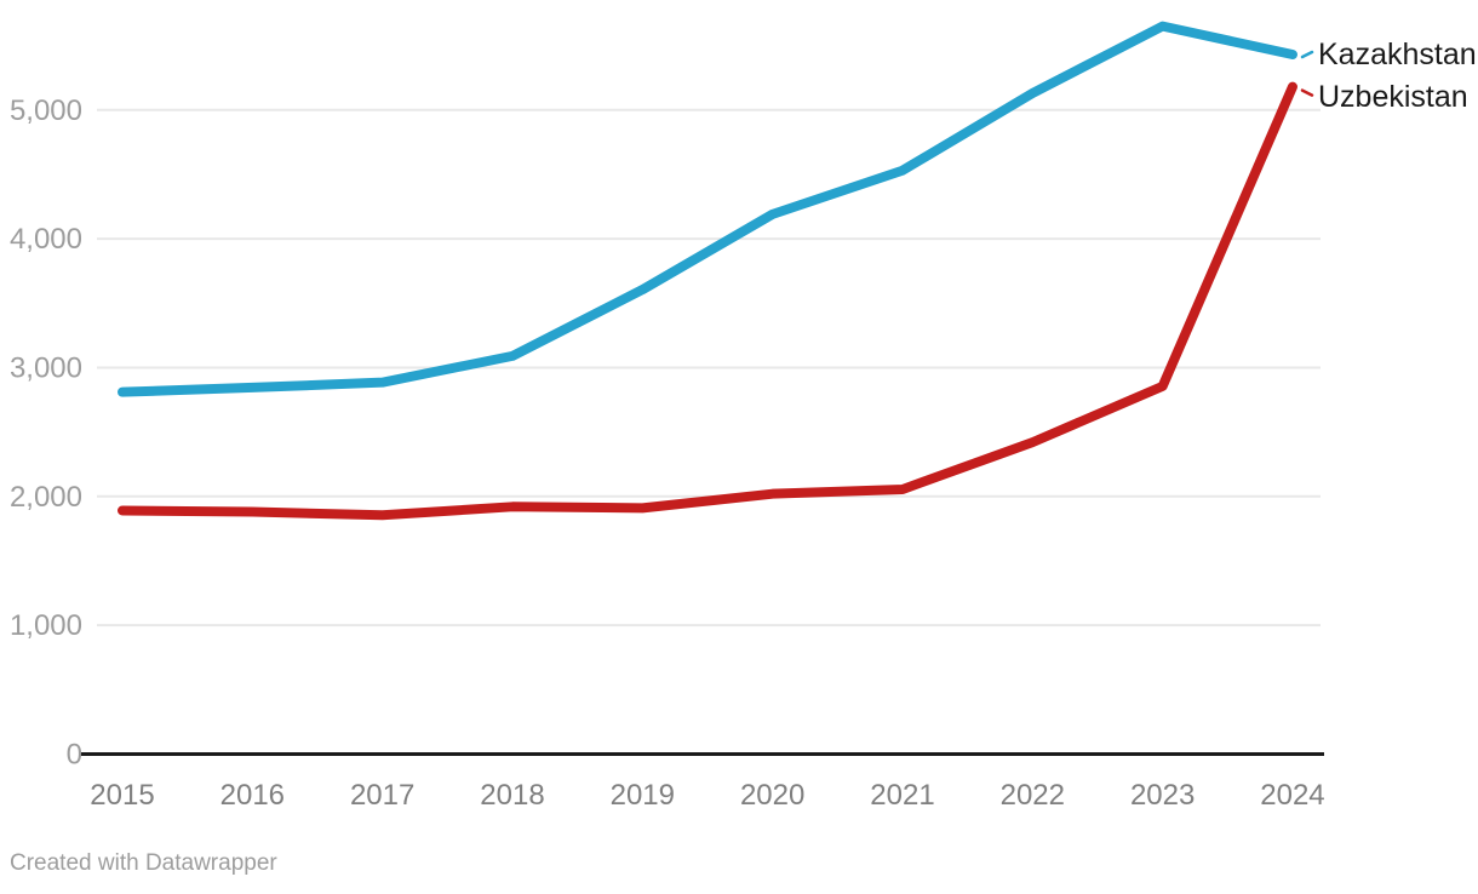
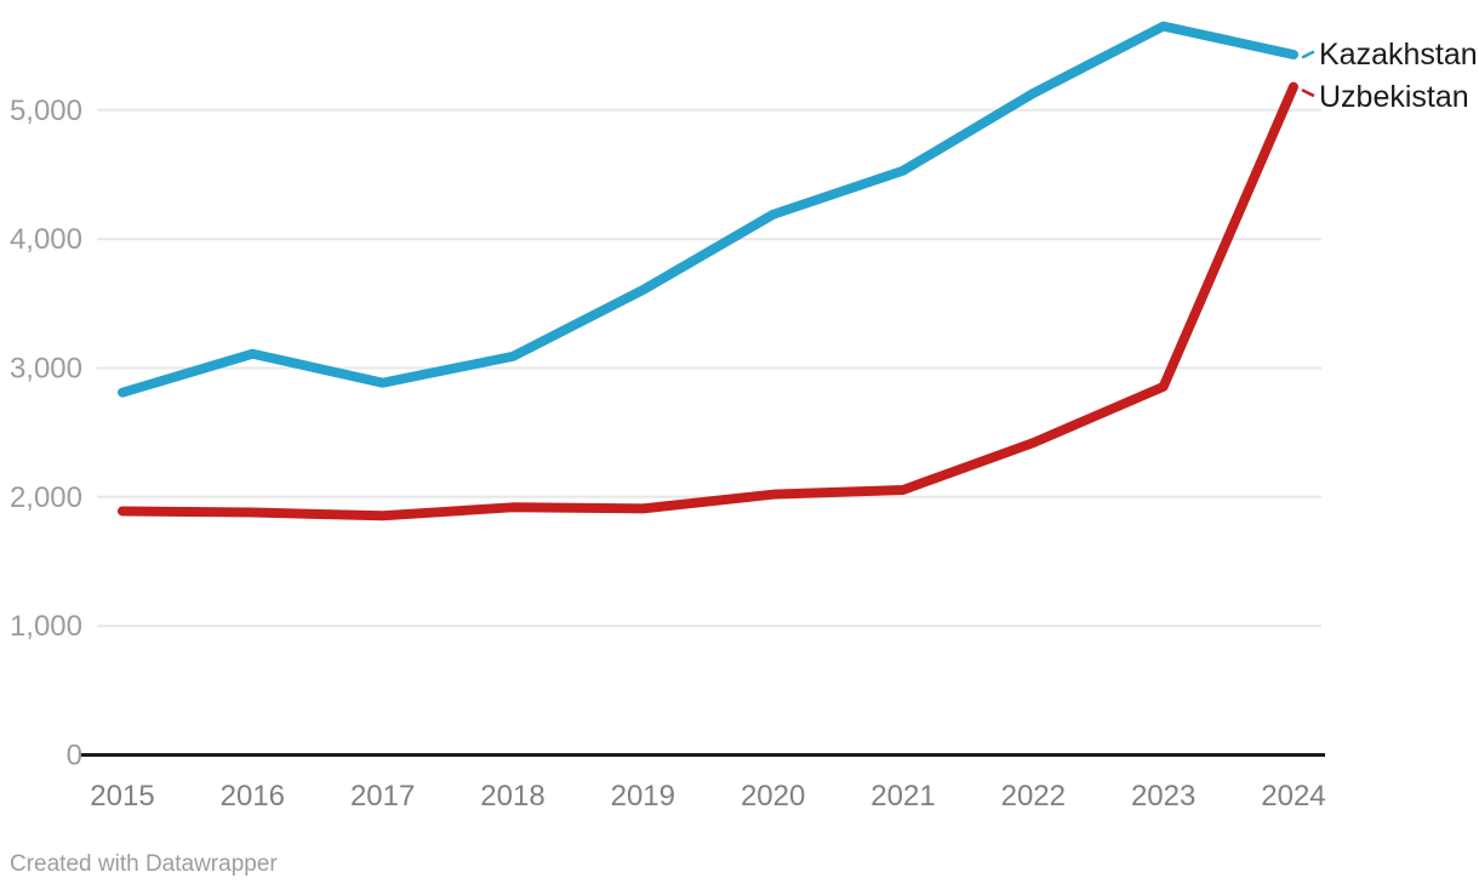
Kazakhstan/2016: 2840 -> 3110
